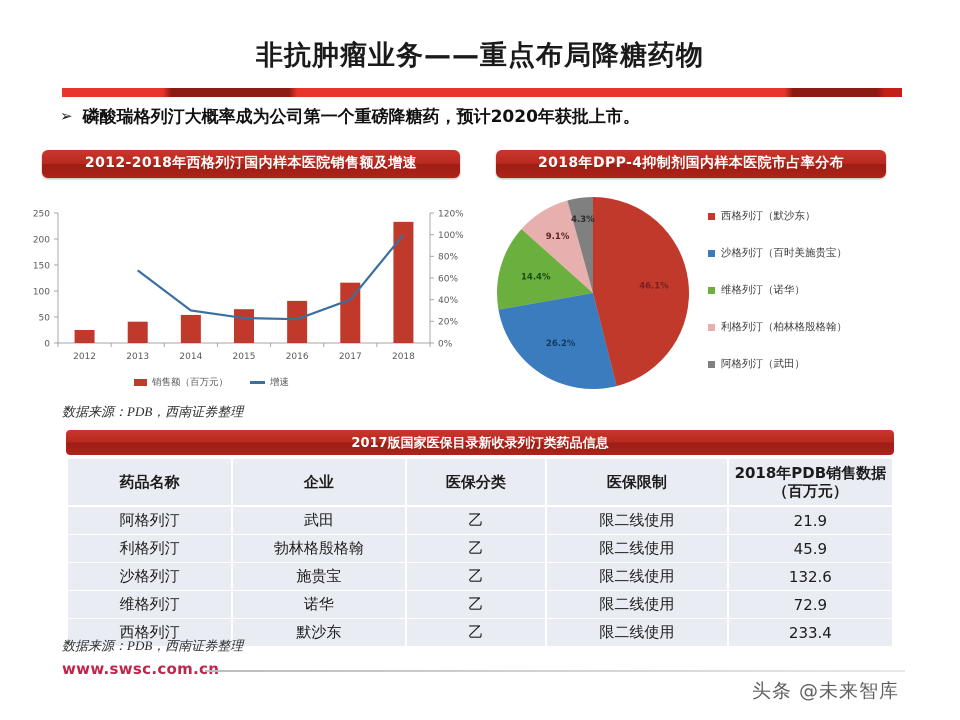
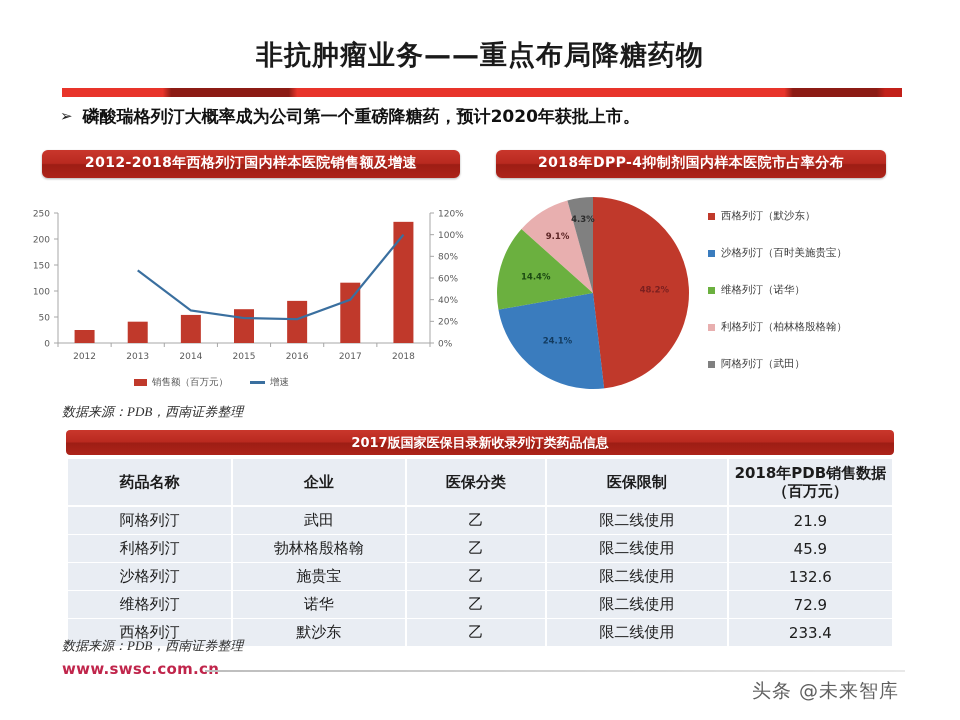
2018年DPP-4抑制剂国内样本医院市占率分布/西格列汀（默沙东）: 46.1% -> 48.2%
2018年DPP-4抑制剂国内样本医院市占率分布/沙格列汀（百时美施贵宝）: 26.2% -> 24.1%
